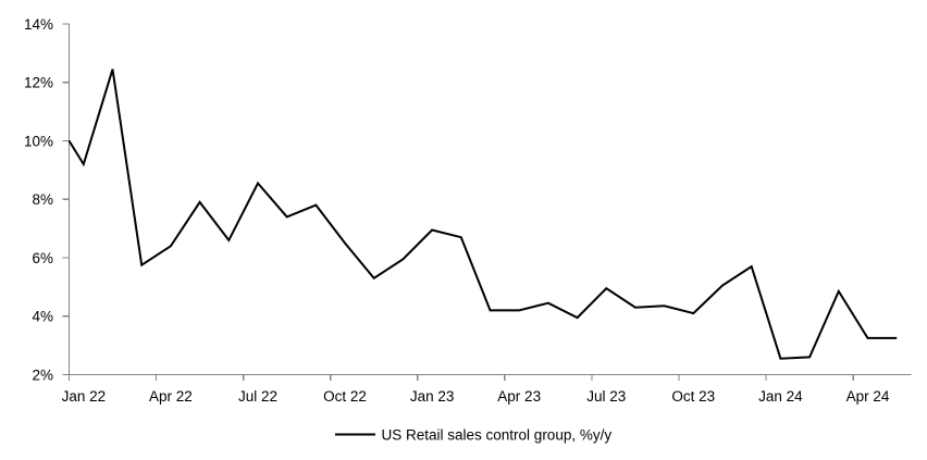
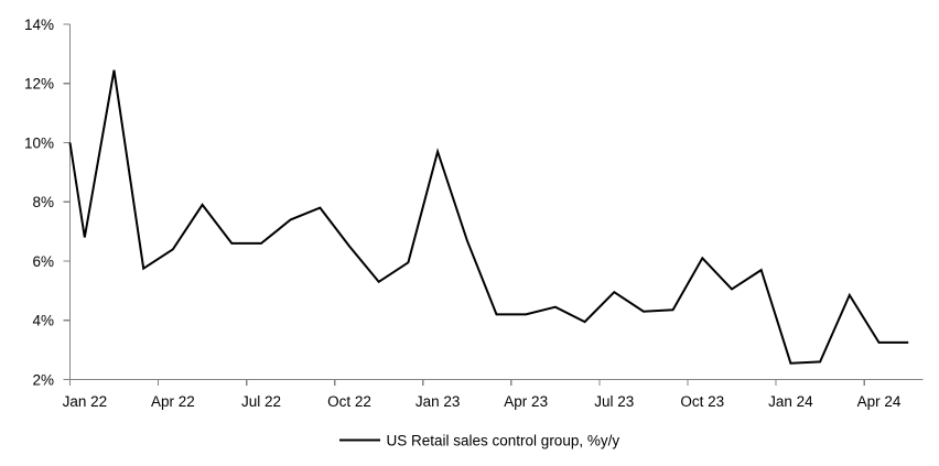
Jan 22: 9.2% -> 6.8%
Jul 22: 8.6% -> 6.6%
Jan 23: 7.0% -> 9.7%
Oct 23: 4.1% -> 6.1%
